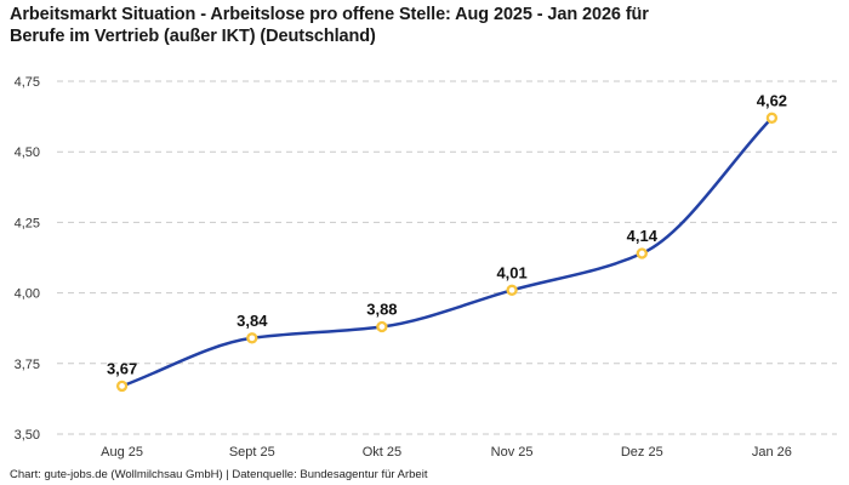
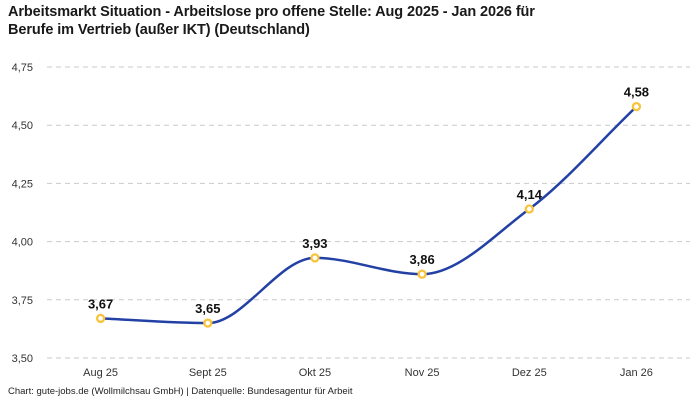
Sept 25: 3,84 -> 3,65
Okt 25: 3,88 -> 3,93
Nov 25: 4,01 -> 3,86
Jan 26: 4,62 -> 4,58
